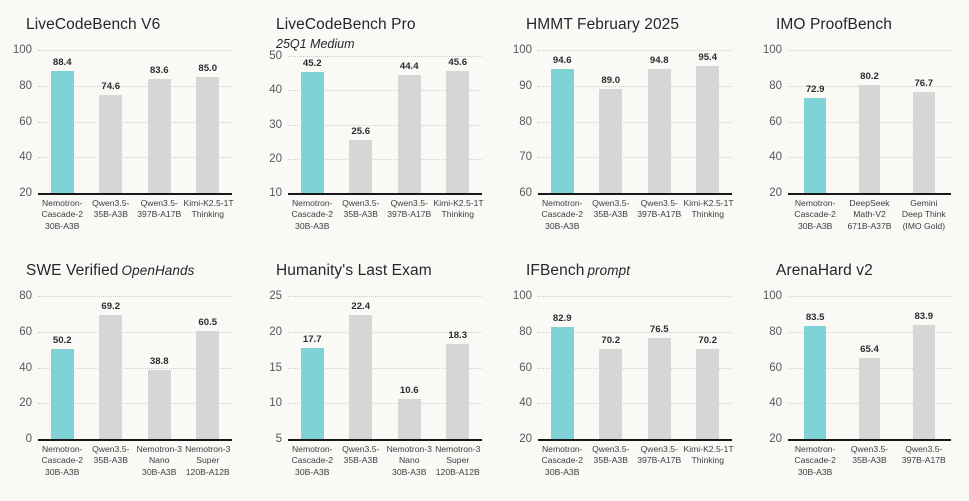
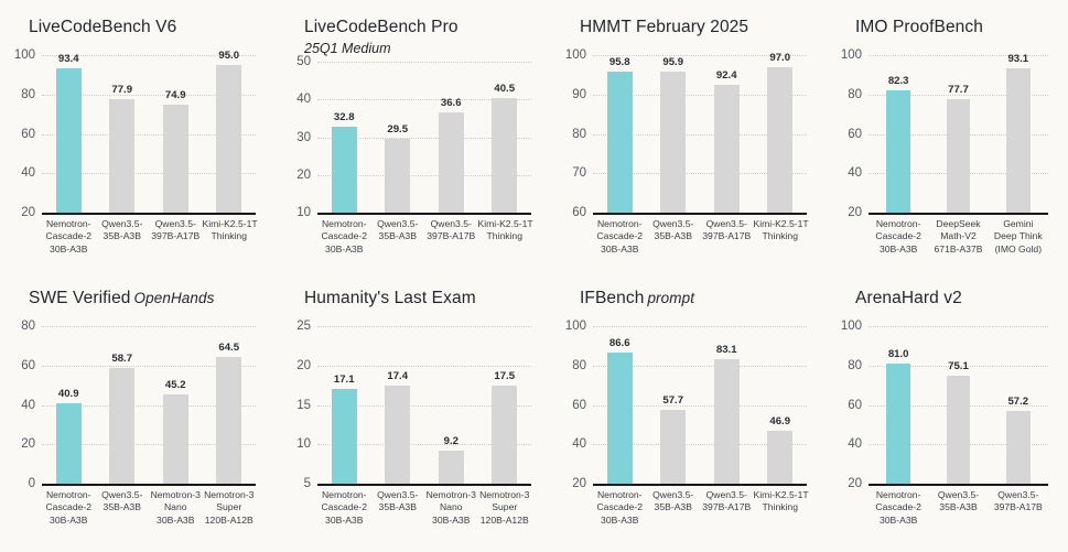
LiveCodeBench V6/Nemotron- Cascade-2 30B-A3B: 88.4 -> 93.4
LiveCodeBench V6/Qwen3.5- 35B-A3B: 74.6 -> 77.9
LiveCodeBench V6/Qwen3.5- 397B-A17B: 83.6 -> 74.9
LiveCodeBench V6/Kimi-K2.5-1T Thinking: 85.0 -> 95.0
LiveCodeBench Pro/Nemotron- Cascade-2 30B-A3B: 45.2 -> 32.8
LiveCodeBench Pro/Qwen3.5- 35B-A3B: 25.6 -> 29.5
LiveCodeBench Pro/Qwen3.5- 397B-A17B: 44.4 -> 36.6
LiveCodeBench Pro/Kimi-K2.5-1T Thinking: 45.6 -> 40.5
HMMT February 2025/Nemotron- Cascade-2 30B-A3B: 94.6 -> 95.8
HMMT February 2025/Qwen3.5- 35B-A3B: 89.0 -> 95.9
HMMT February 2025/Qwen3.5- 397B-A17B: 94.8 -> 92.4
HMMT February 2025/Kimi-K2.5-1T Thinking: 95.4 -> 97.0
IMO ProofBench/Nemotron- Cascade-2 30B-A3B: 72.9 -> 82.3
IMO ProofBench/DeepSeek Math-V2 671B-A37B: 80.2 -> 77.7
IMO ProofBench/Gemini Deep Think (IMO Gold): 76.7 -> 93.1
SWE Verified/Nemotron- Cascade-2 30B-A3B: 50.2 -> 40.9
SWE Verified/Qwen3.5- 35B-A3B: 69.2 -> 58.7
SWE Verified/Nemotron-3 Nano 30B-A3B: 38.8 -> 45.2
SWE Verified/Nemotron-3 Super 120B-A12B: 60.5 -> 64.5
Humanity's Last Exam/Nemotron- Cascade-2 30B-A3B: 17.7 -> 17.1
Humanity's Last Exam/Qwen3.5- 35B-A3B: 22.4 -> 17.4
Humanity's Last Exam/Nemotron-3 Nano 30B-A3B: 10.6 -> 9.2
Humanity's Last Exam/Nemotron-3 Super 120B-A12B: 18.3 -> 17.5
IFBench/Nemotron- Cascade-2 30B-A3B: 82.9 -> 86.6
IFBench/Qwen3.5- 35B-A3B: 70.2 -> 57.7
IFBench/Qwen3.5- 397B-A17B: 76.5 -> 83.1
IFBench/Kimi-K2.5-1T Thinking: 70.2 -> 46.9
ArenaHard v2/Nemotron- Cascade-2 30B-A3B: 83.5 -> 81.0
ArenaHard v2/Qwen3.5- 35B-A3B: 65.4 -> 75.1
ArenaHard v2/Qwen3.5- 397B-A17B: 83.9 -> 57.2
